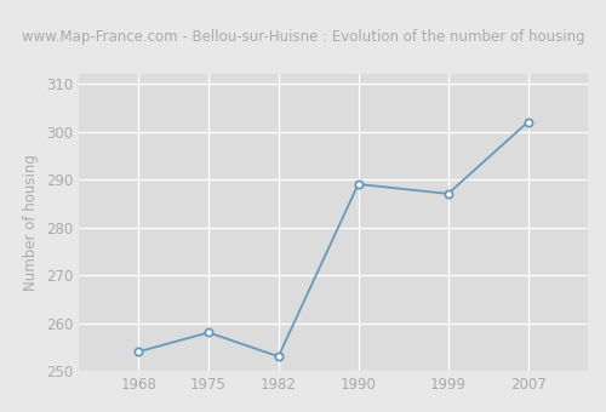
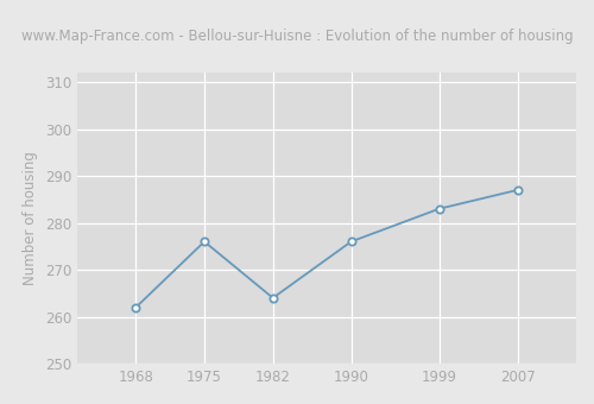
1968: 254 -> 262
1975: 258 -> 276
1982: 253 -> 264
1990: 289 -> 276
1999: 287 -> 283
2007: 302 -> 287
